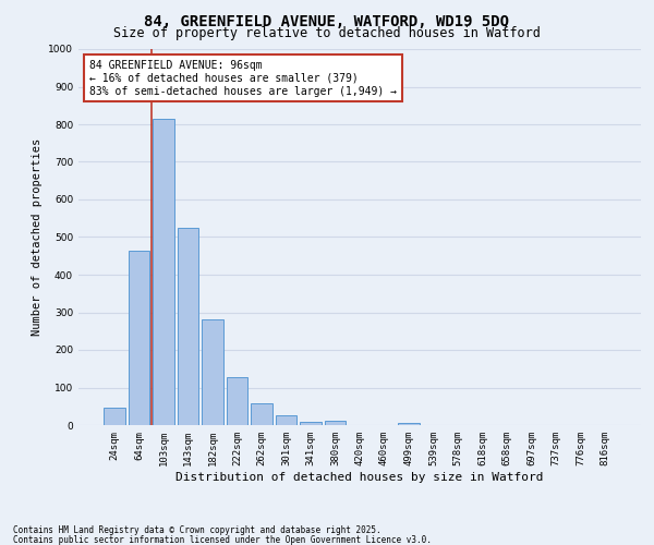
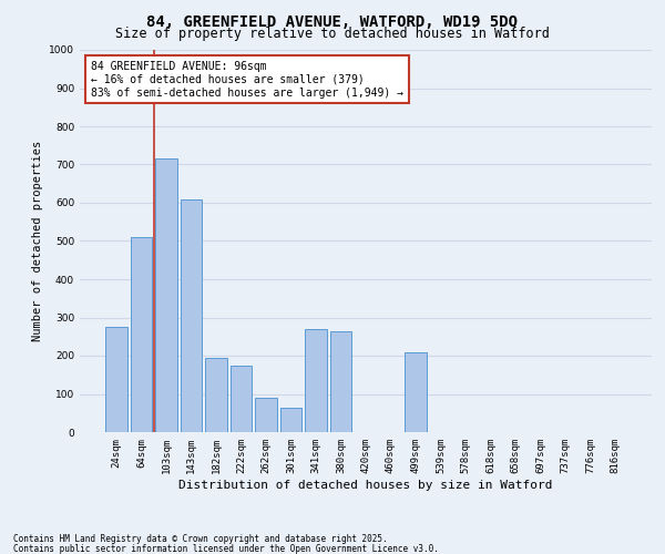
24sqm: 45 -> 275
64sqm: 465 -> 510
103sqm: 815 -> 715
143sqm: 525 -> 610
182sqm: 280 -> 195
222sqm: 128 -> 175
262sqm: 57 -> 90
301sqm: 25 -> 65
341sqm: 8 -> 270
380sqm: 13 -> 265
499sqm: 7 -> 210
